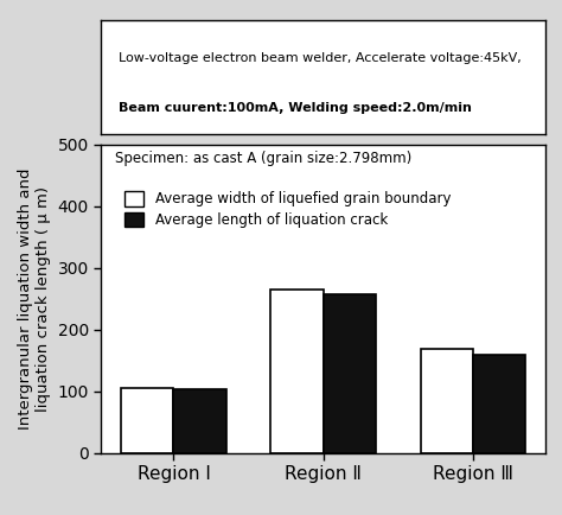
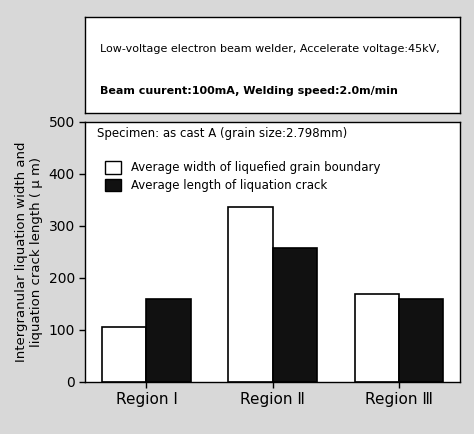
Average length of liquation crack/Region I: 103 -> 160
Average width of liquefied grain boundary/Region Ⅱ: 265 -> 336
